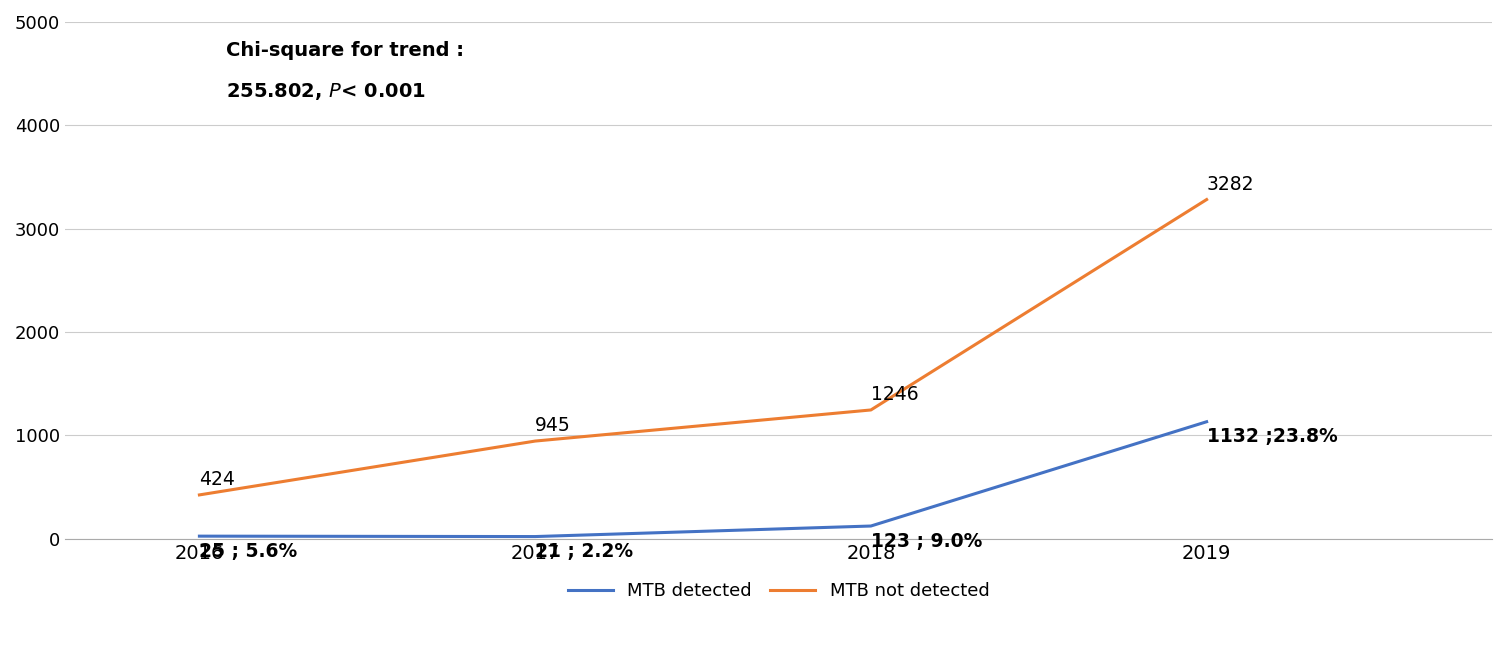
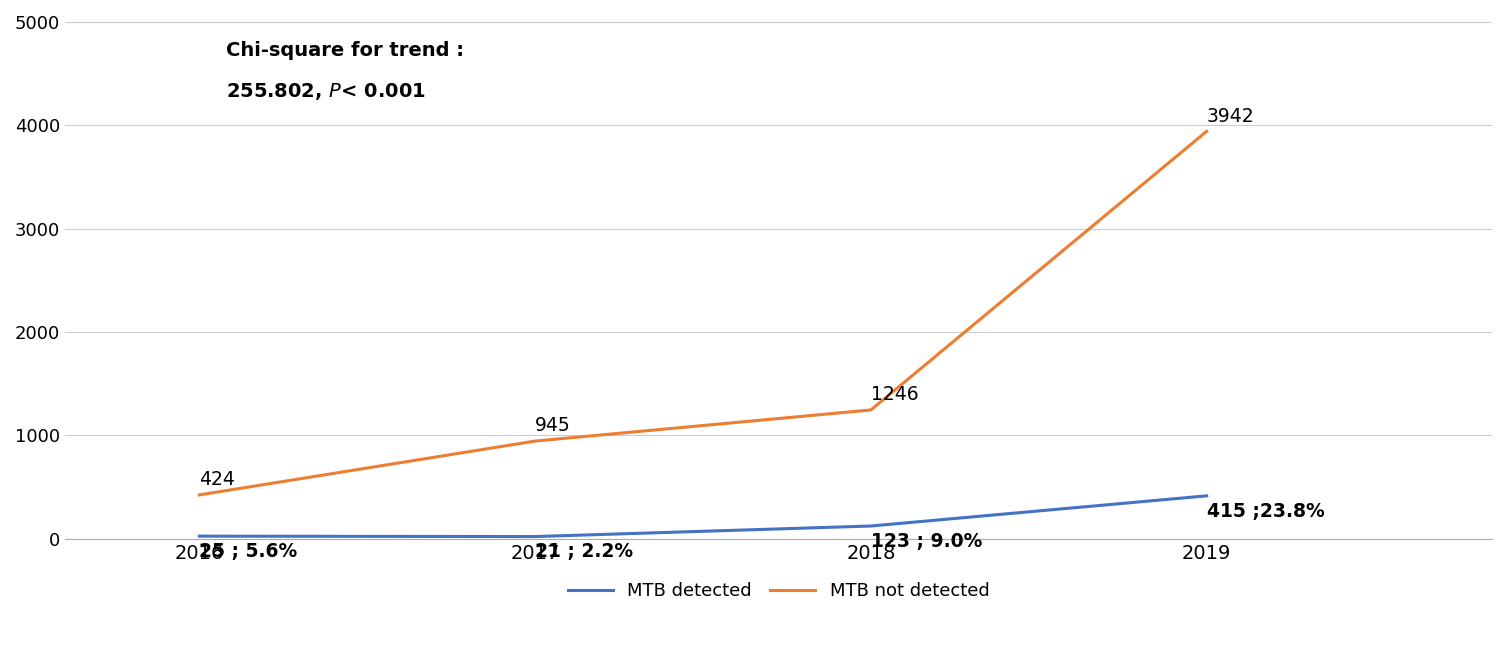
MTB detected/2019: 1132 -> 415
MTB not detected/2019: 3282 -> 3942
